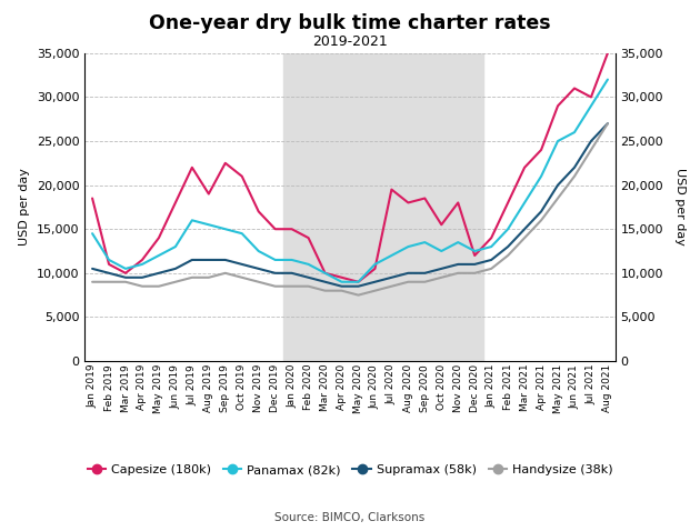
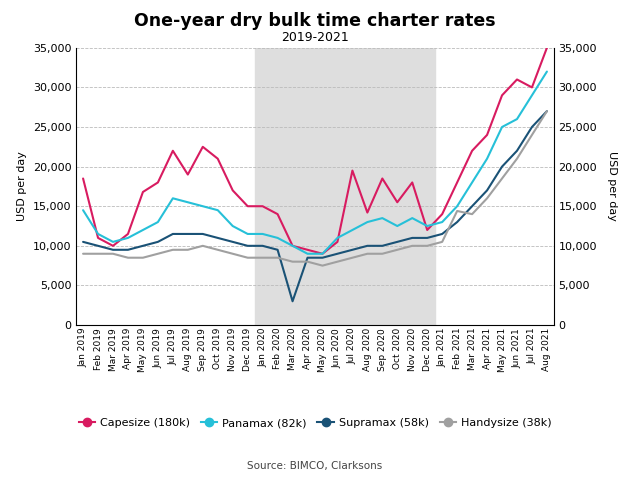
Capesize (180k)/May 2019: 14,000 -> 16,800
Supramax (58k)/Mar 2020: 9,000 -> 3,000
Capesize (180k)/Aug 2020: 18,000 -> 14,200
Handysize (38k)/Feb 2021: 12,000 -> 14,400
